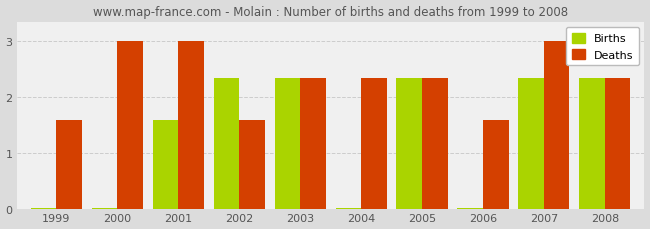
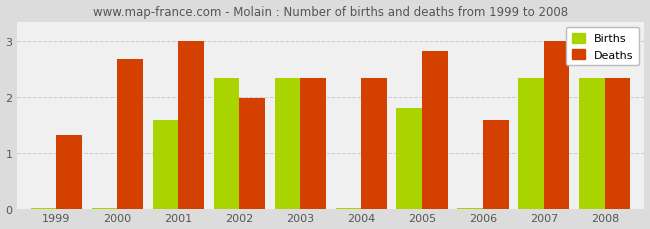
Deaths/1999: 1.60 -> 1.32
Deaths/2000: 3.00 -> 2.68
Deaths/2002: 1.60 -> 1.98
Births/2005: 2.35 -> 1.80
Deaths/2005: 2.35 -> 2.82
